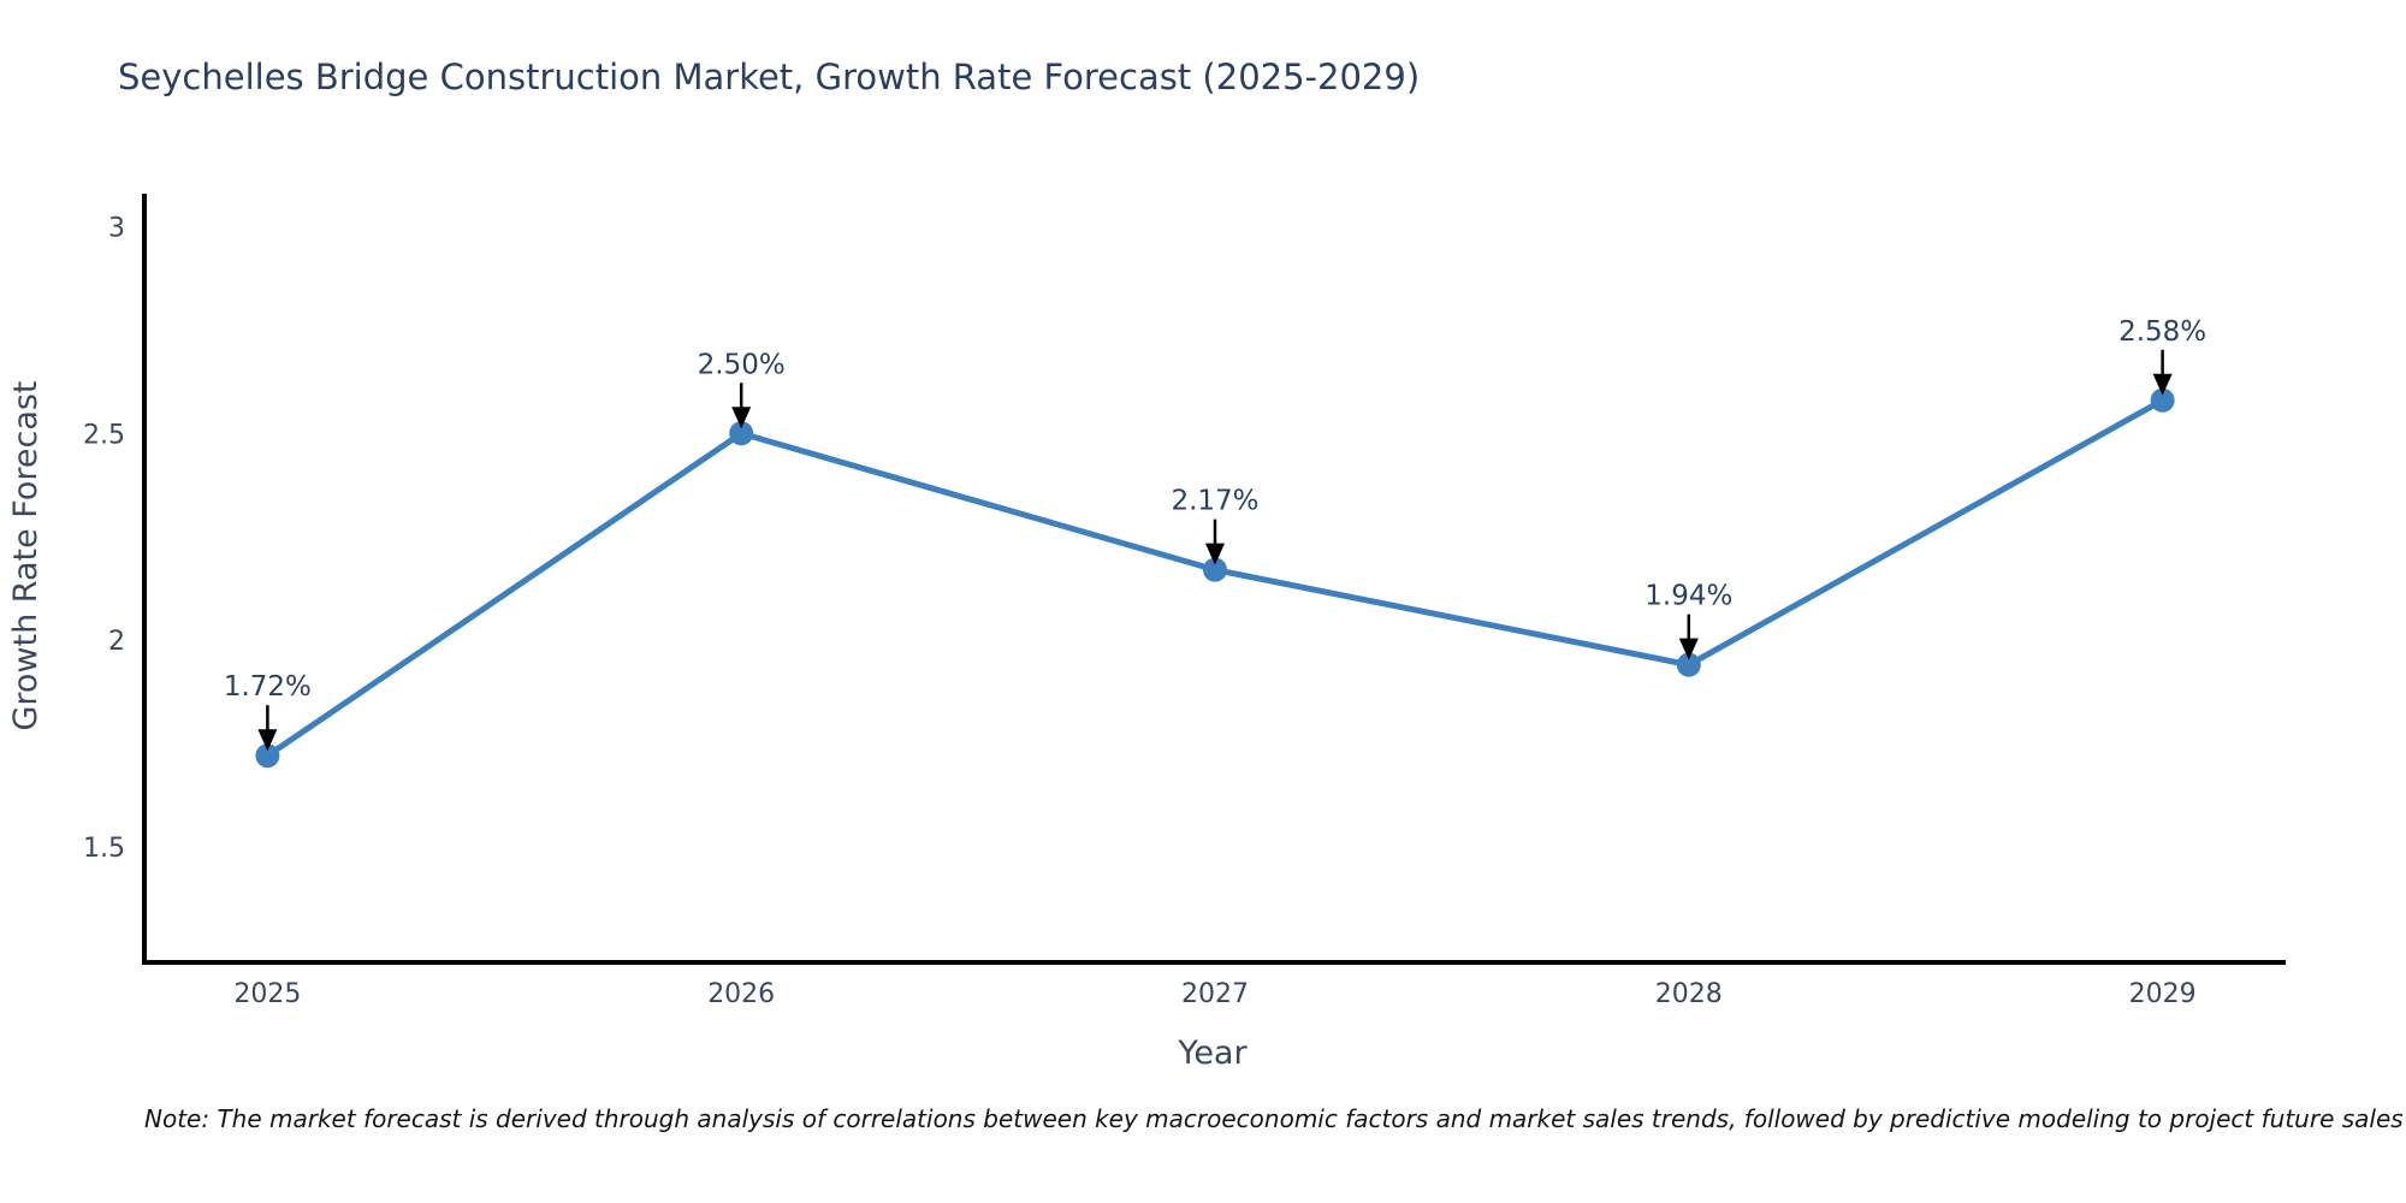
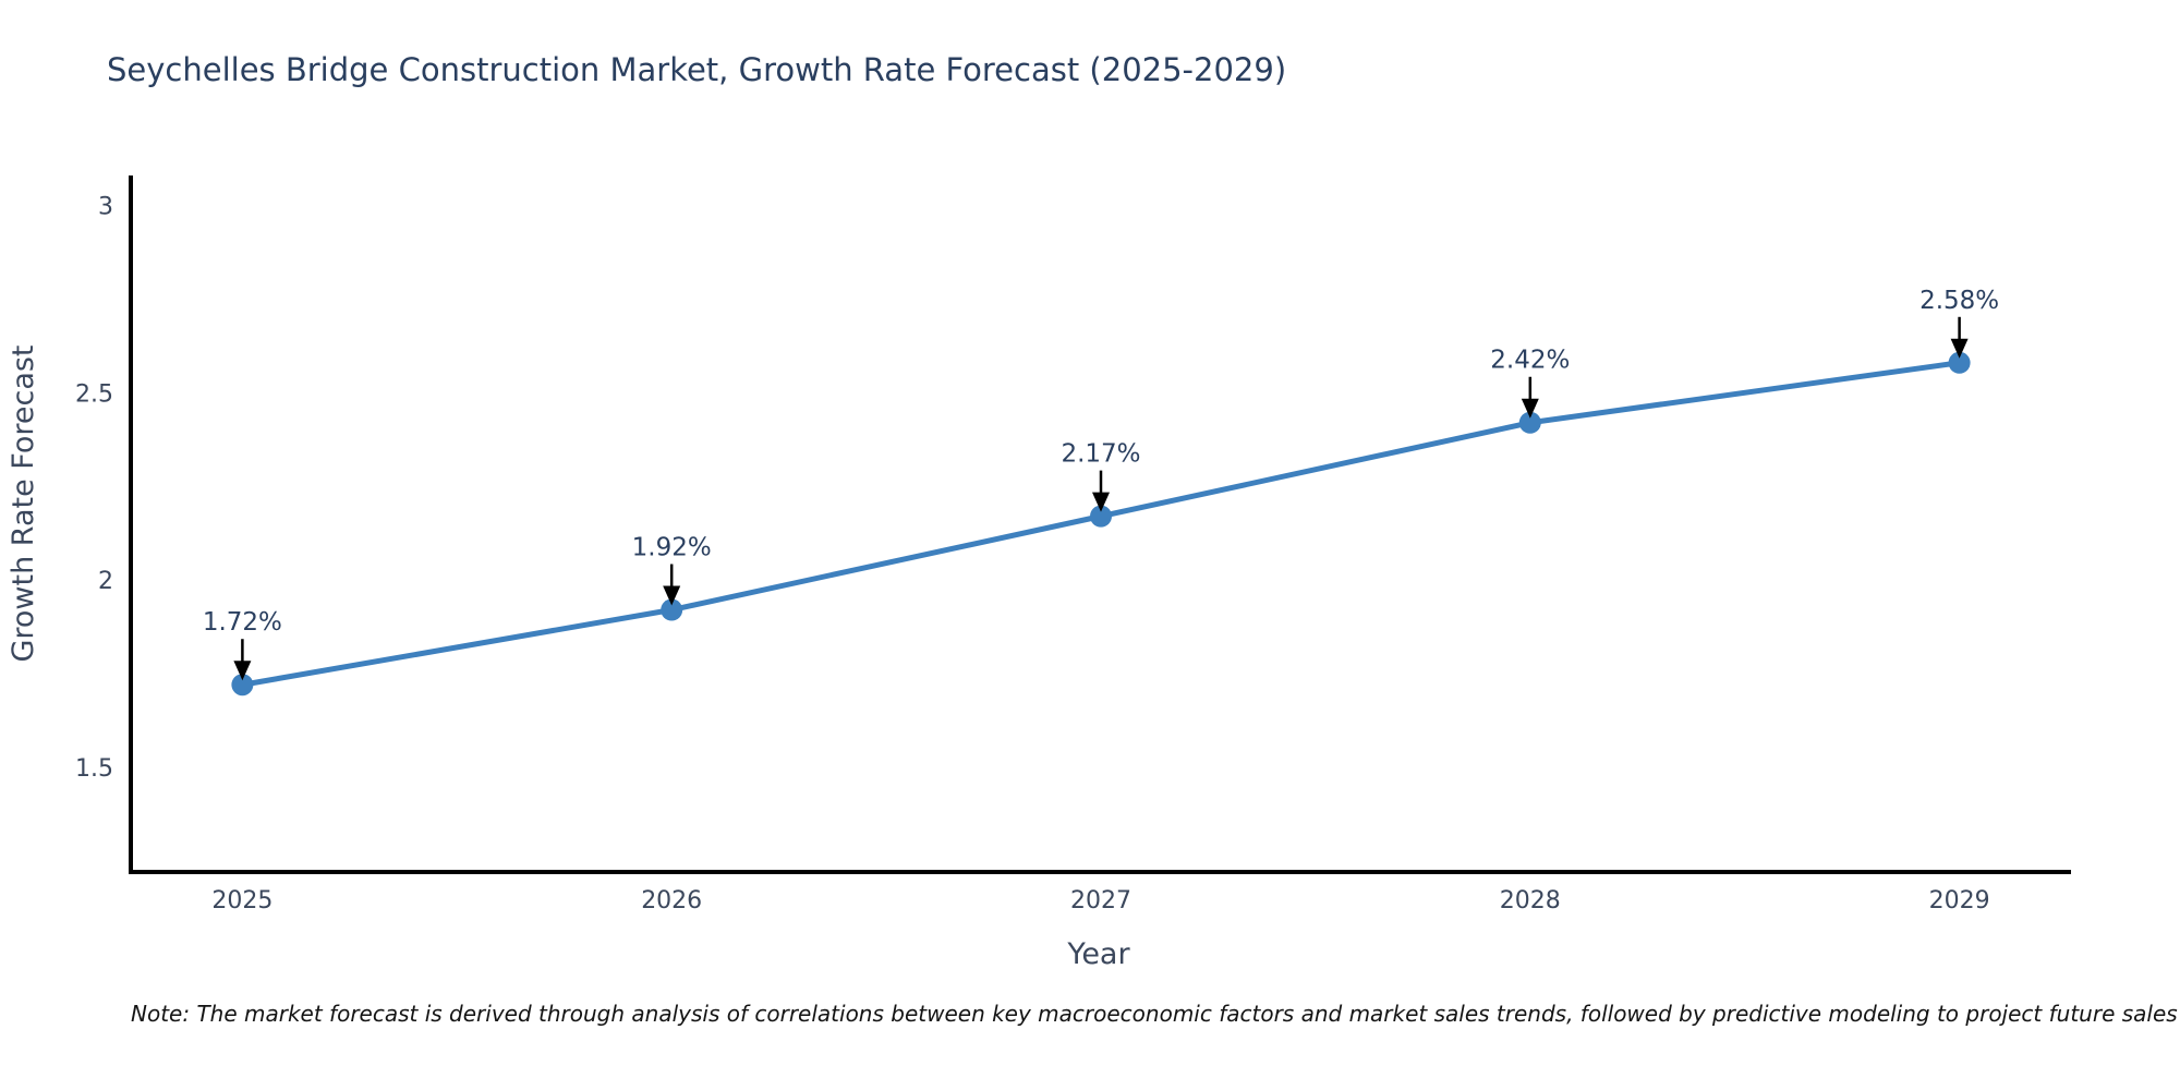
2026: 2.50% -> 1.92%
2028: 1.94% -> 2.42%
